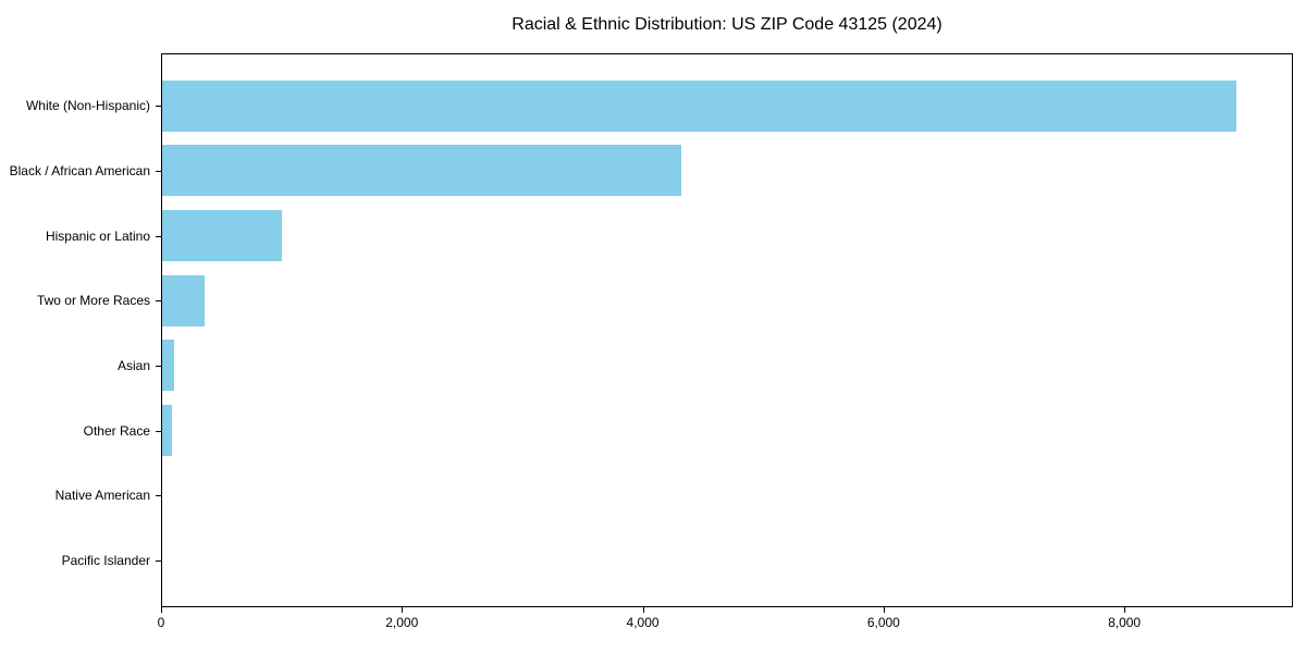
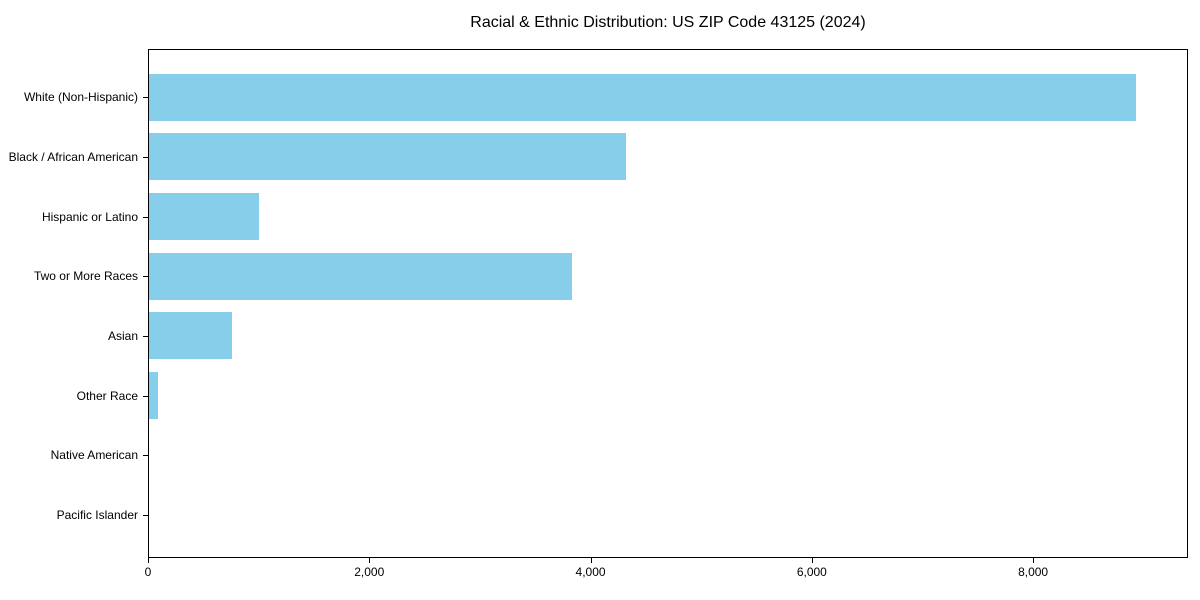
Two or More Races: 350 -> 3830
Asian: 100 -> 750
